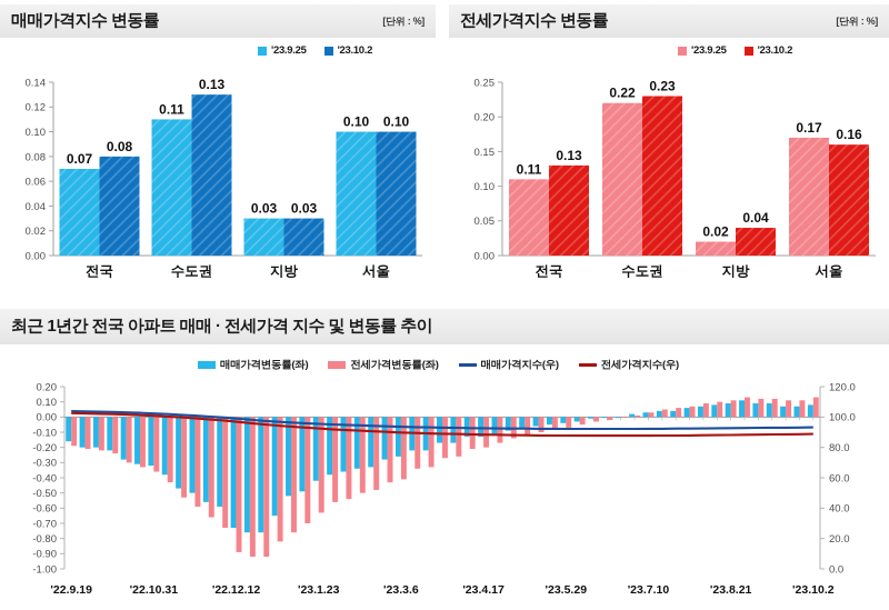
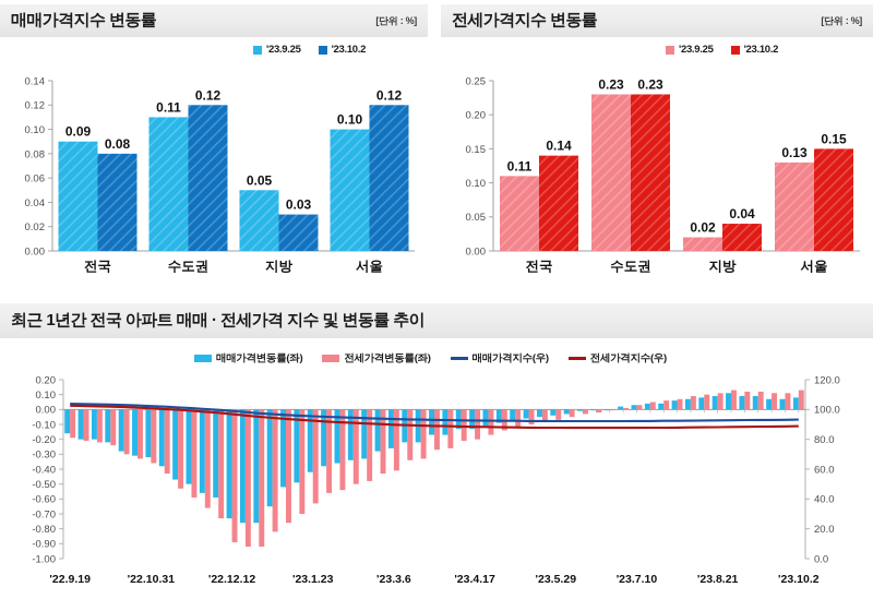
매매가격지수 변동률/'23.9.25/전국: 0.07 -> 0.09
매매가격지수 변동률/'23.10.2/수도권: 0.13 -> 0.12
매매가격지수 변동률/'23.9.25/지방: 0.03 -> 0.05
매매가격지수 변동률/'23.10.2/서울: 0.10 -> 0.12
전세가격지수 변동률/'23.10.2/전국: 0.13 -> 0.14
전세가격지수 변동률/'23.9.25/수도권: 0.22 -> 0.23
전세가격지수 변동률/'23.9.25/서울: 0.17 -> 0.13
전세가격지수 변동률/'23.10.2/서울: 0.16 -> 0.15
